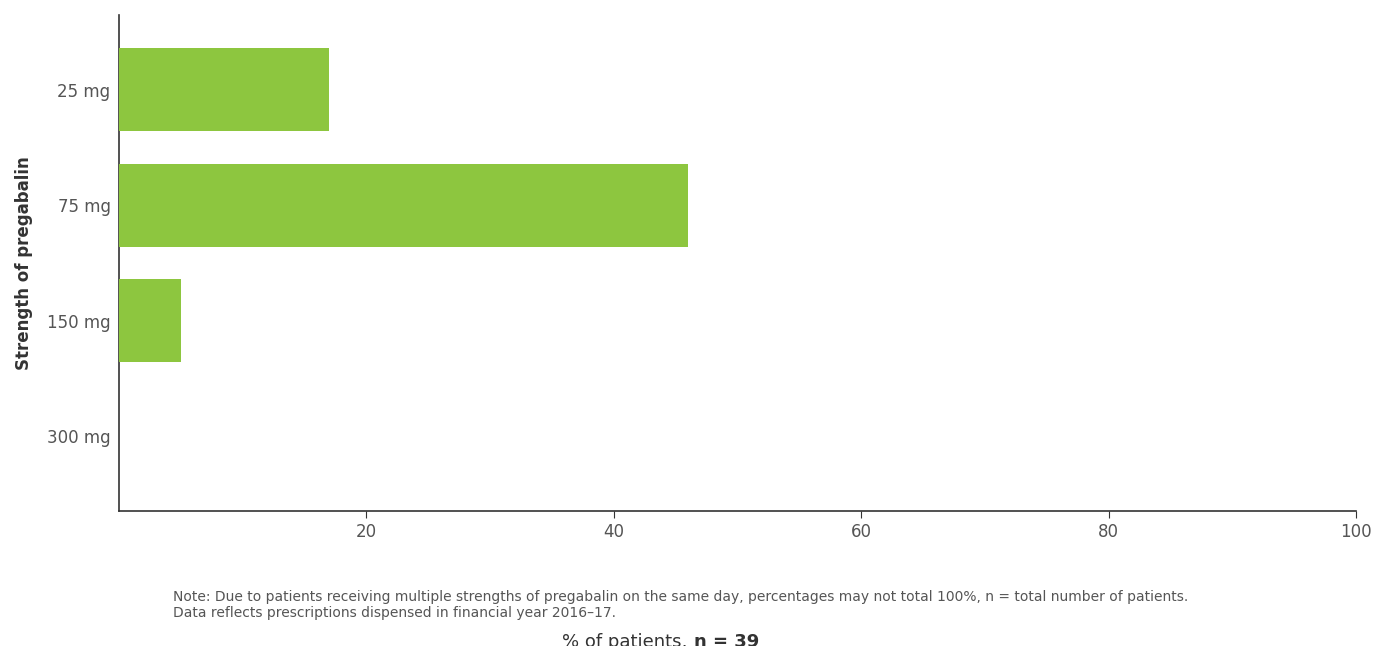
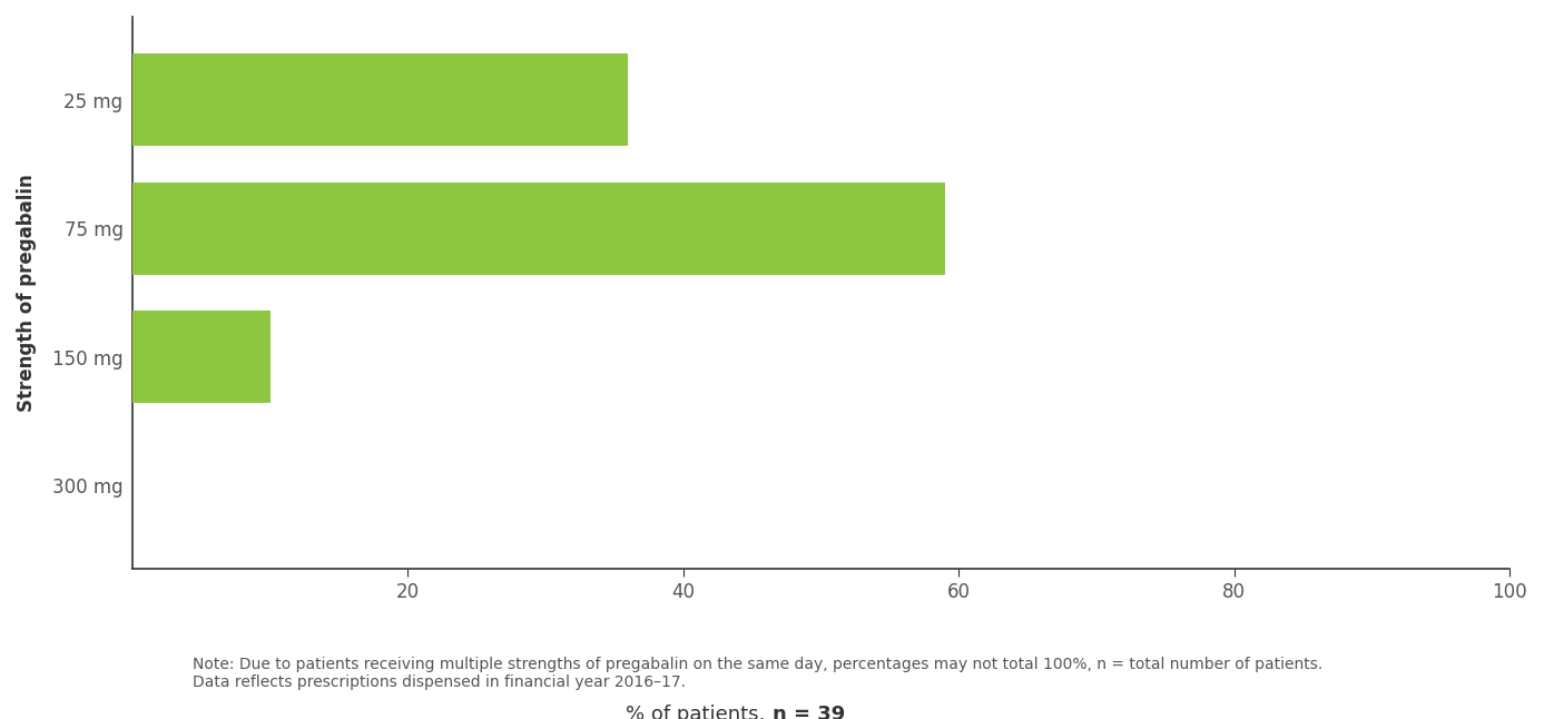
25 mg: 17 -> 36
75 mg: 46 -> 59
150 mg: 5 -> 10
